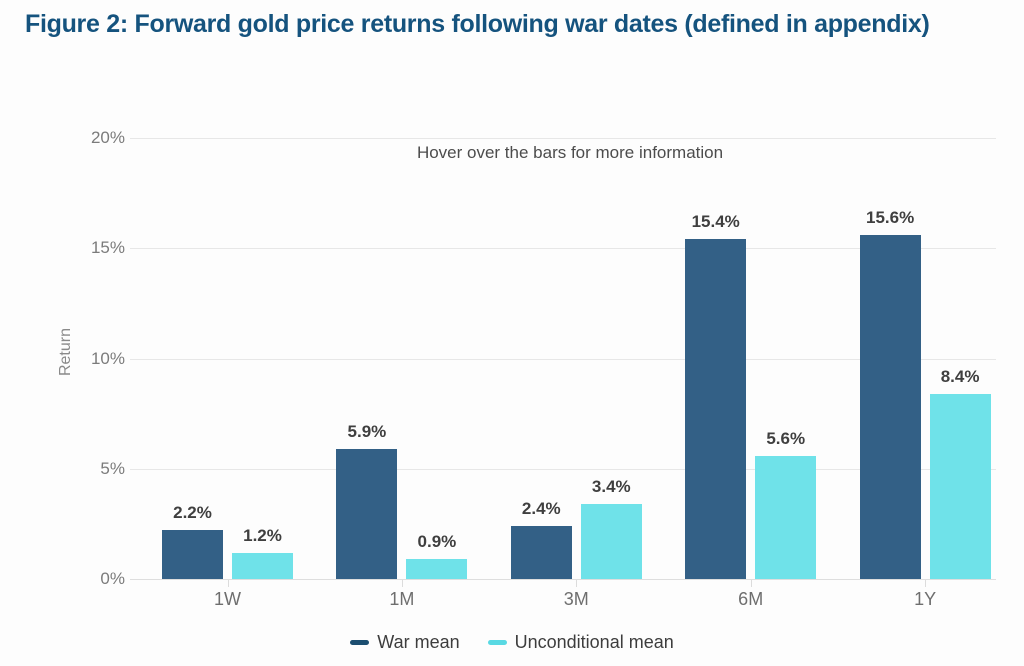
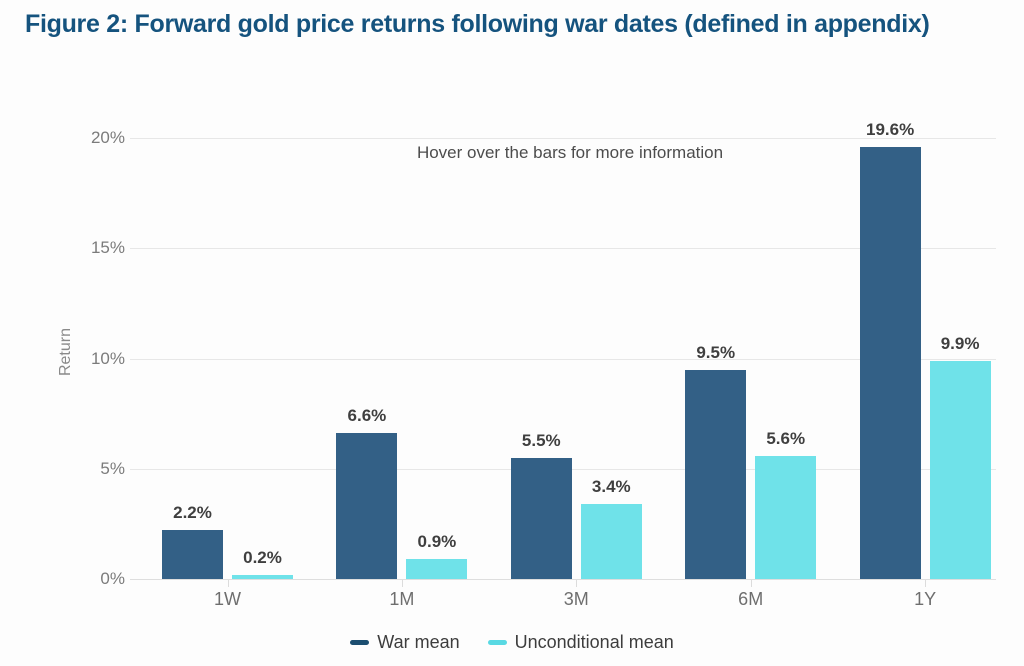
Unconditional mean/1W: 1.2% -> 0.2%
War mean/1M: 5.9% -> 6.6%
War mean/3M: 2.4% -> 5.5%
War mean/6M: 15.4% -> 9.5%
War mean/1Y: 15.6% -> 19.6%
Unconditional mean/1Y: 8.4% -> 9.9%
